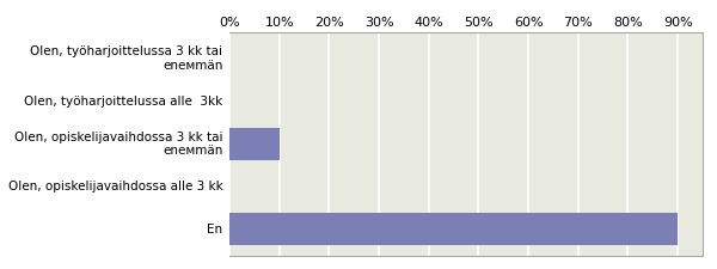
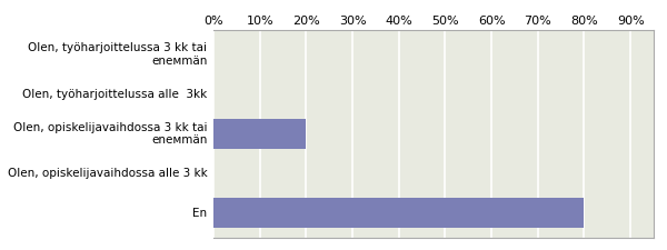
Olen, opiskelijavaihdossa 3 kk tai enемmän: 10% -> 20%
En: 90% -> 80%
